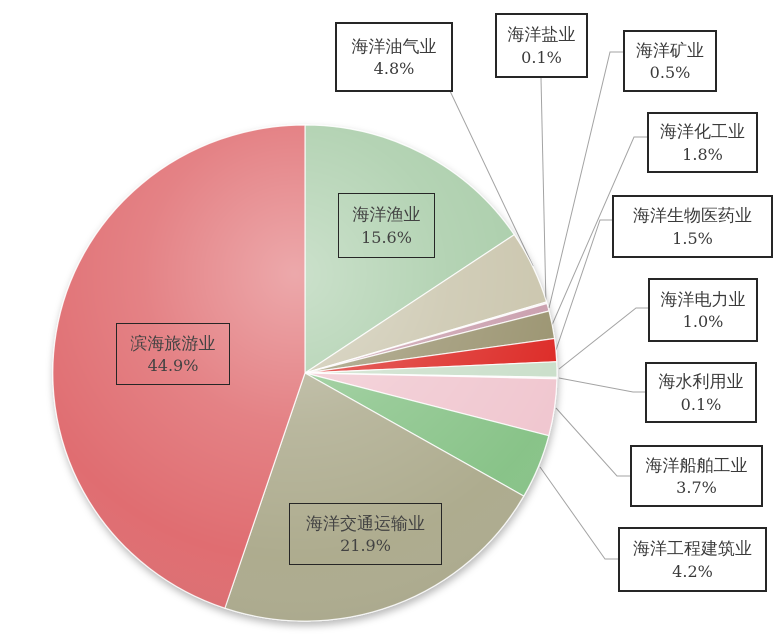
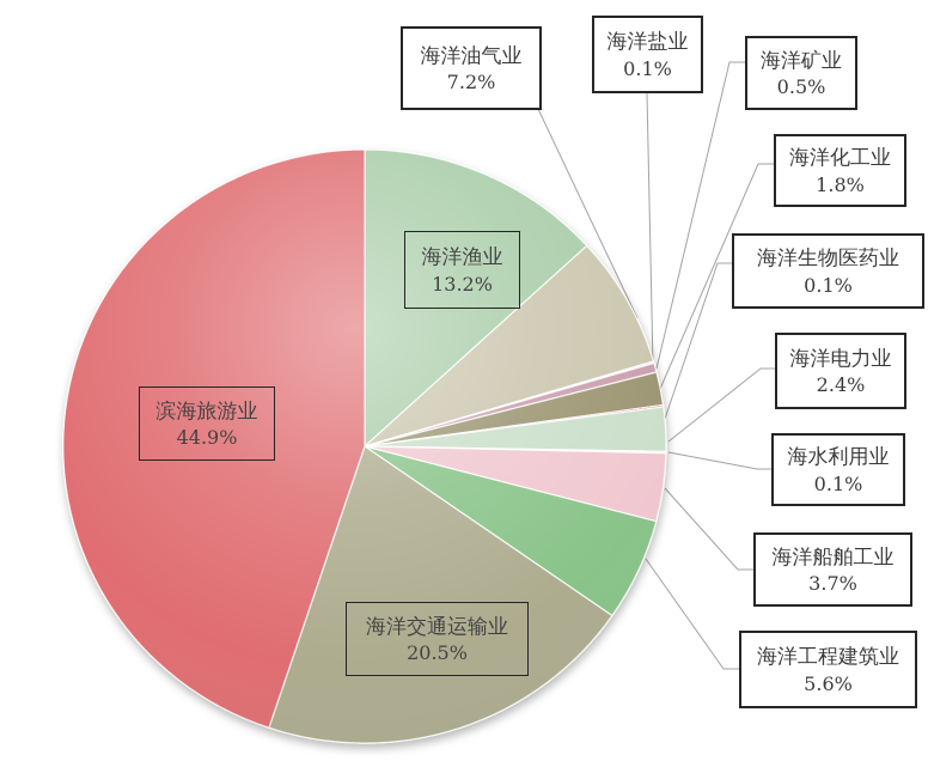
海洋渔业: 15.6% -> 13.2%
海洋油气业: 4.8% -> 7.2%
海洋生物医药业: 1.5% -> 0.1%
海洋电力业: 1.0% -> 2.4%
海洋工程建筑业: 4.2% -> 5.6%
海洋交通运输业: 21.9% -> 20.5%
